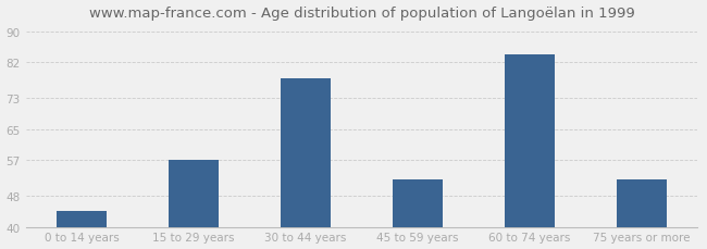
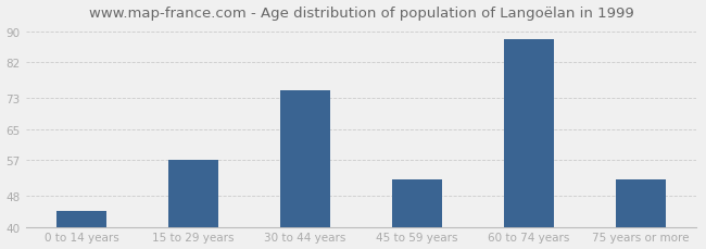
30 to 44 years: 78 -> 75
60 to 74 years: 84 -> 88
